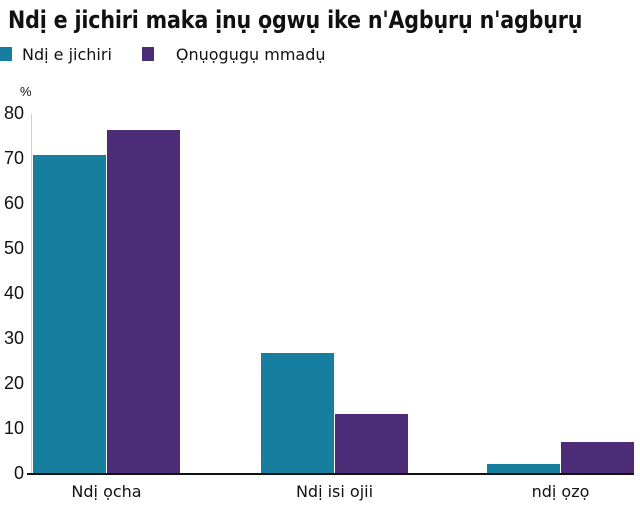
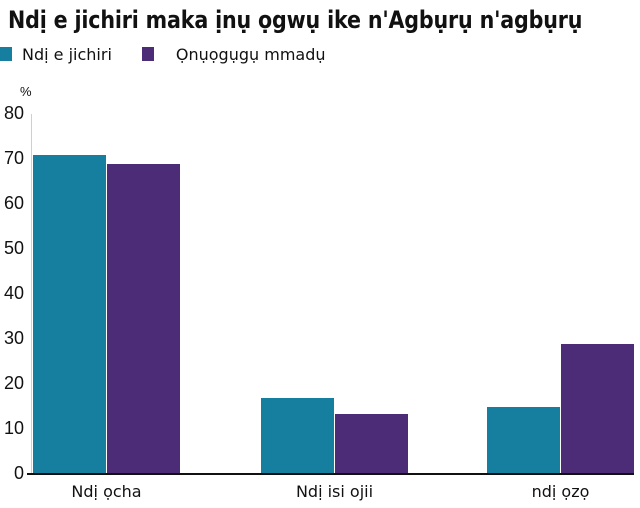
Ọnụọgụgụ mmadụ/Ndị ọcha: 76 -> 69
Ndị e jichiri/Ndị isi ojii: 27 -> 17
Ndị e jichiri/ndị ọzọ: 2 -> 15
Ọnụọgụgụ mmadụ/ndị ọzọ: 7 -> 29
